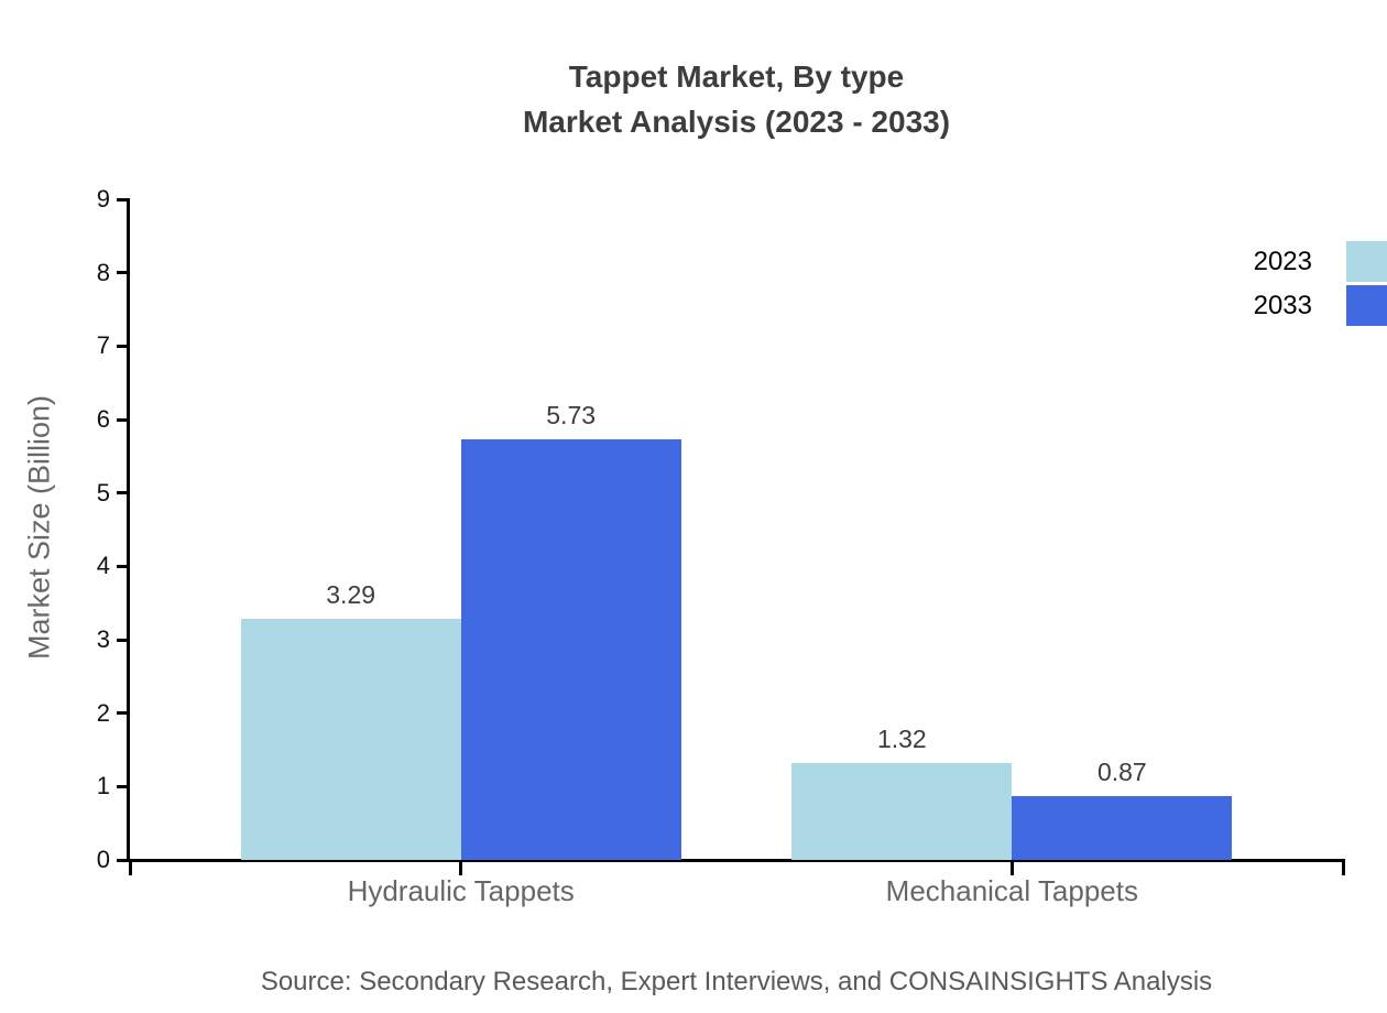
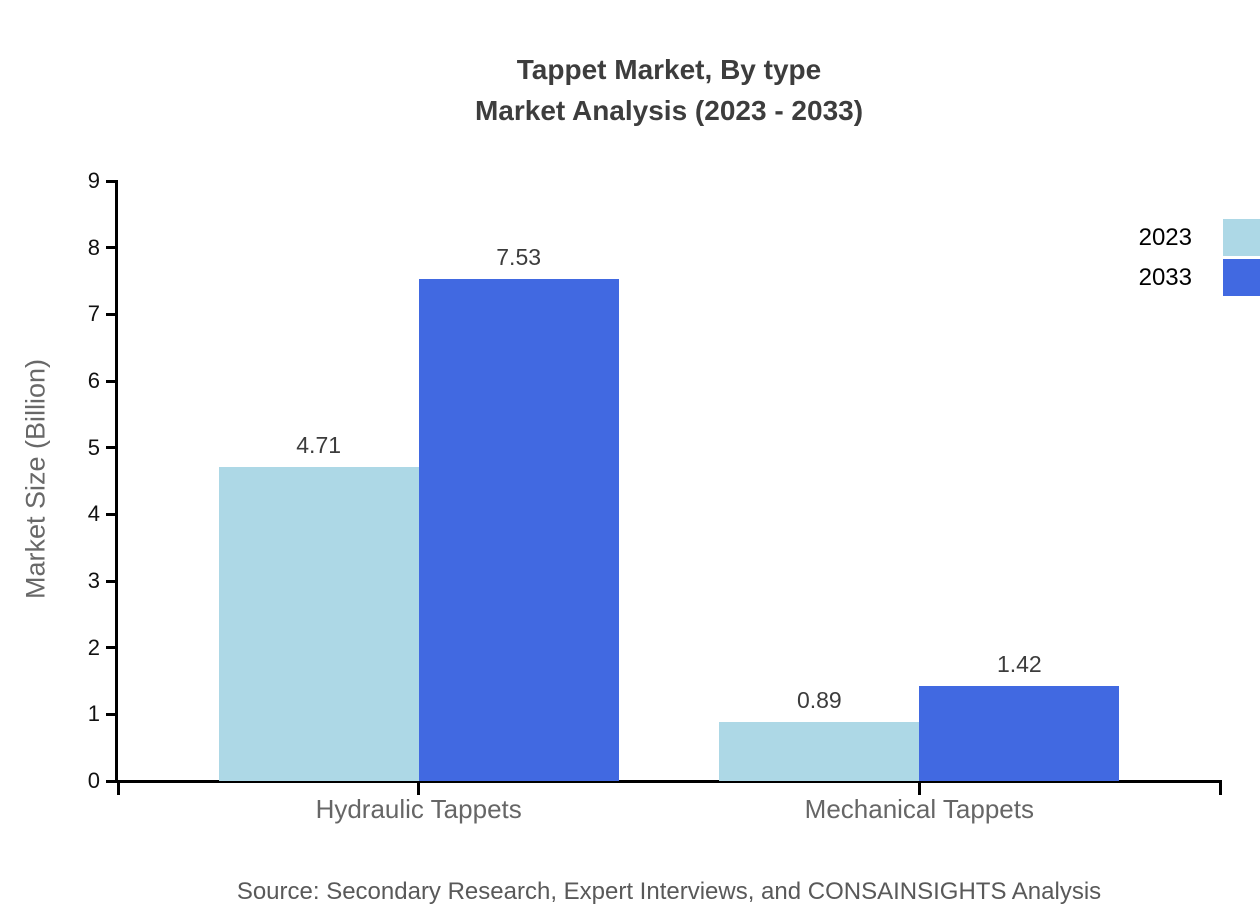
2023/Hydraulic Tappets: 3.29 -> 4.71
2033/Hydraulic Tappets: 5.73 -> 7.53
2023/Mechanical Tappets: 1.32 -> 0.89
2033/Mechanical Tappets: 0.87 -> 1.42
